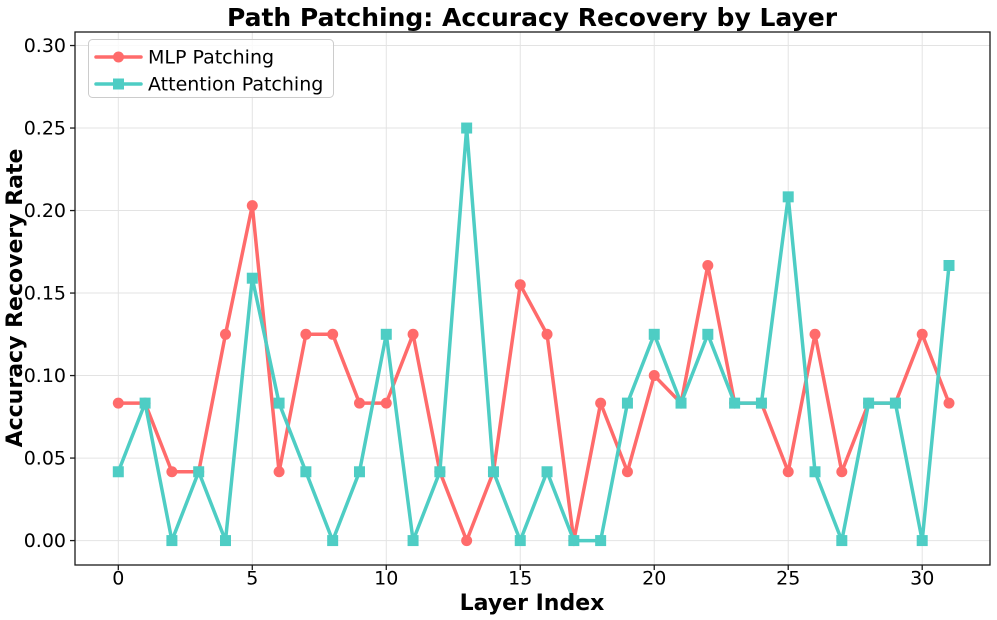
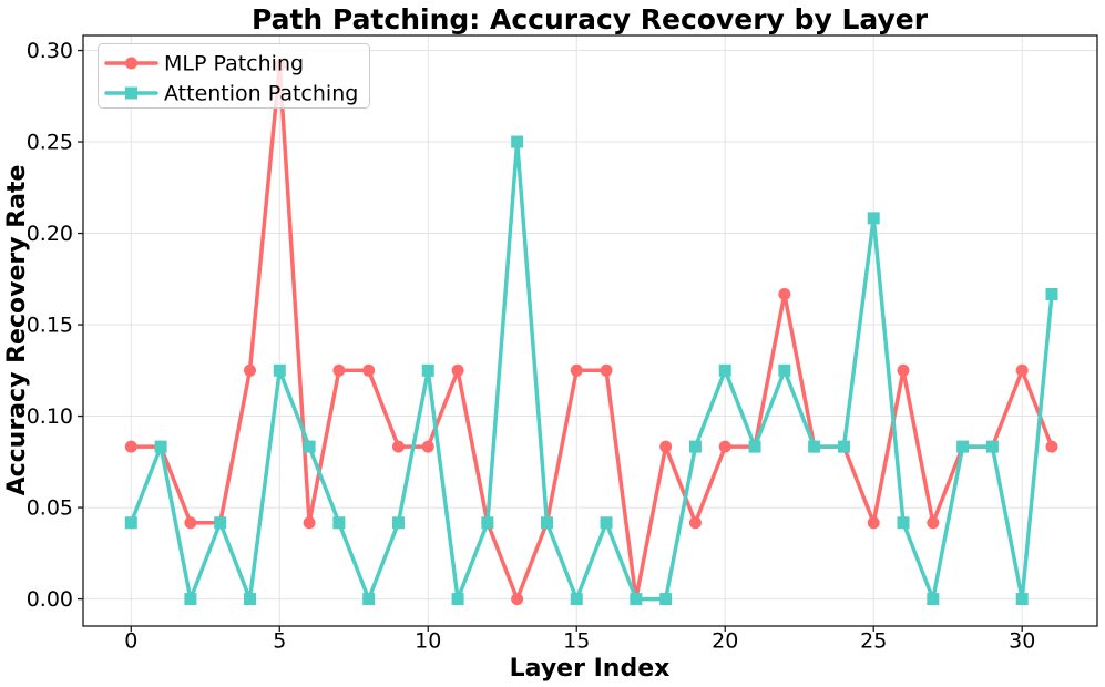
MLP Patching/5: 0.203 -> 0.292
Attention Patching/5: 0.159 -> 0.125
MLP Patching/15: 0.155 -> 0.125
MLP Patching/20: 0.100 -> 0.083
